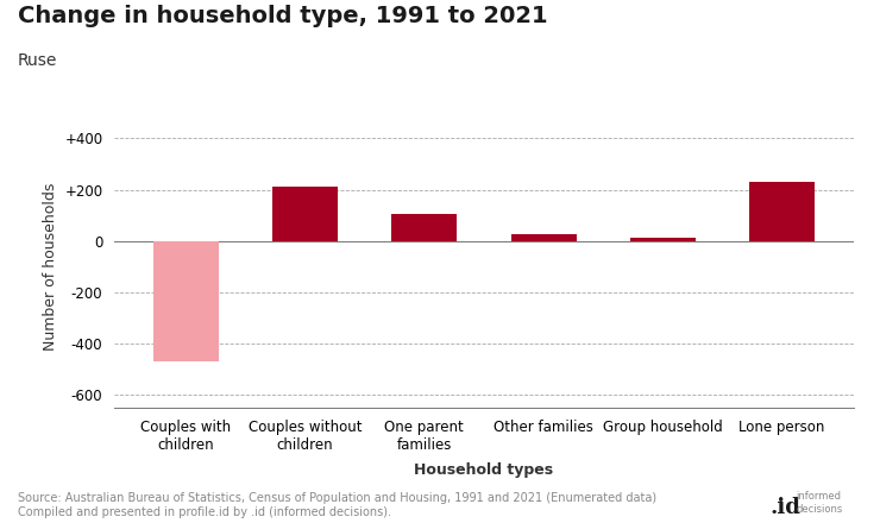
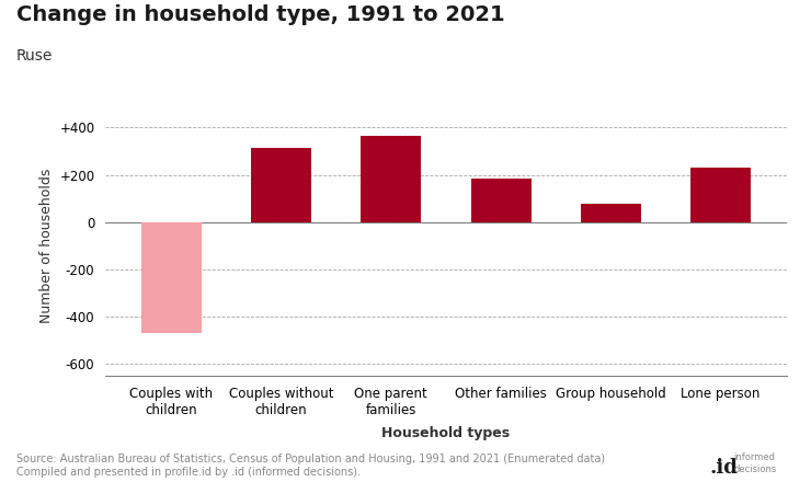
Couples without children: 210 -> 315
One parent families: 105 -> 365
Other families: 25 -> 185
Group household: 15 -> 80
